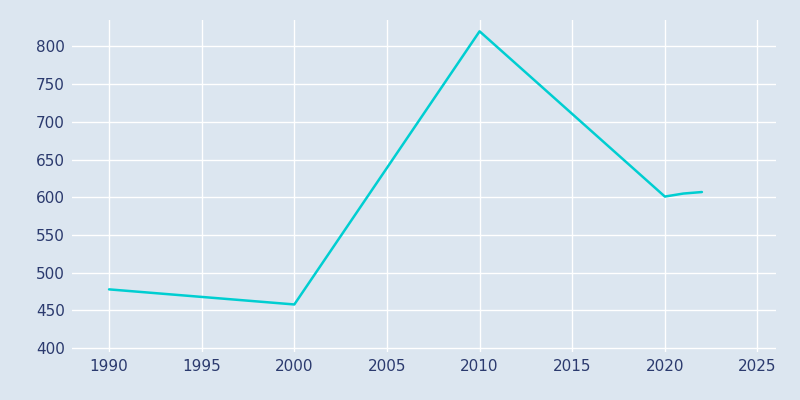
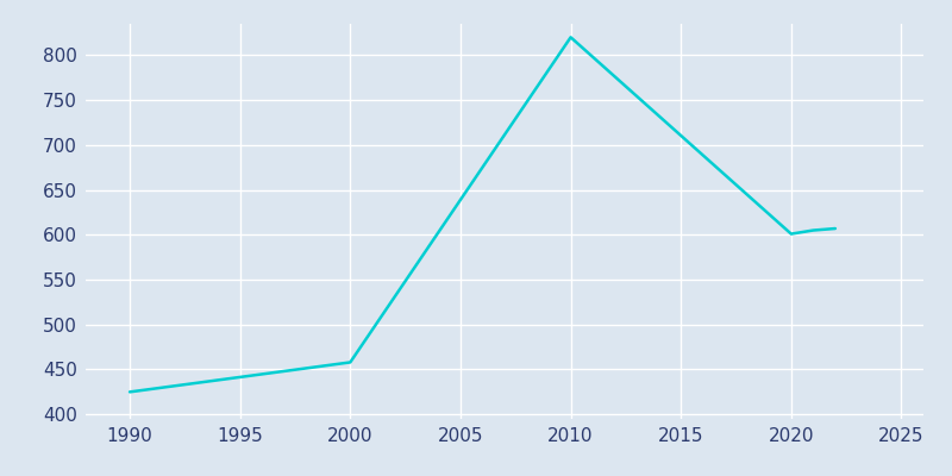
1990: 478 -> 425
